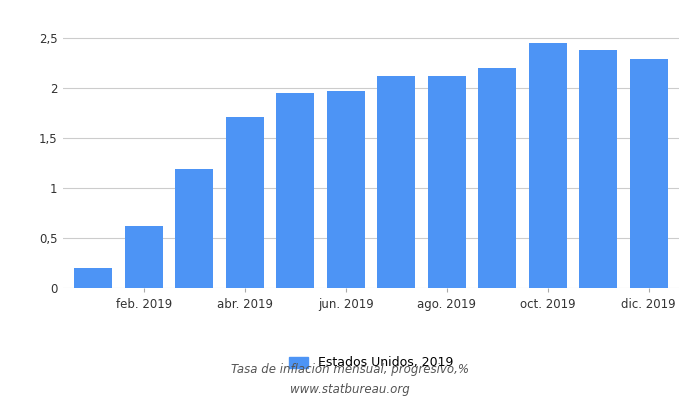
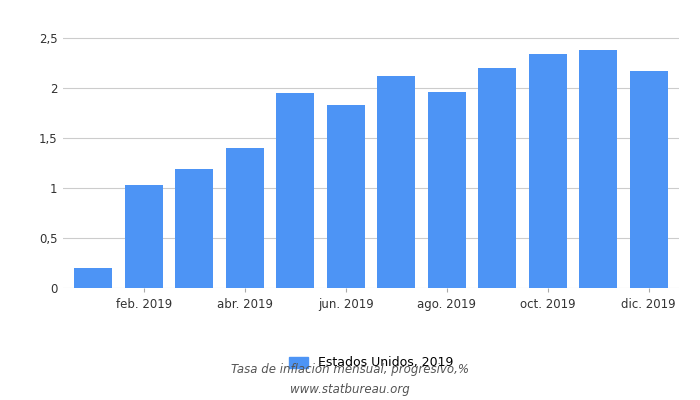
feb. 2019: 0,62 -> 1,03
abr. 2019: 1,71 -> 1,40
jun. 2019: 1,97 -> 1,83
ago. 2019: 2,12 -> 1,96
oct. 2019: 2,45 -> 2,34
dic. 2019: 2,29 -> 2,17
